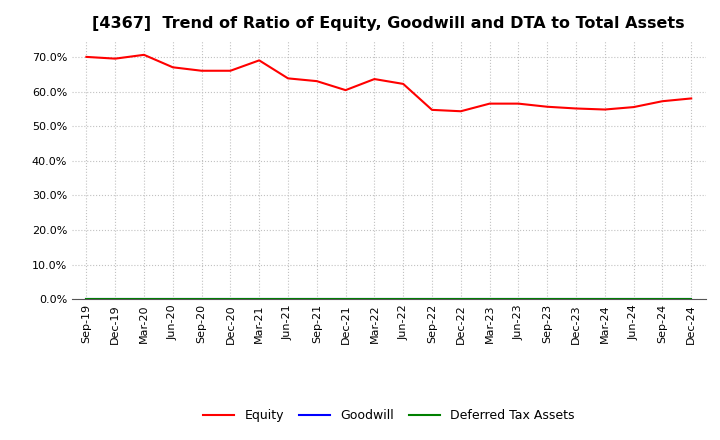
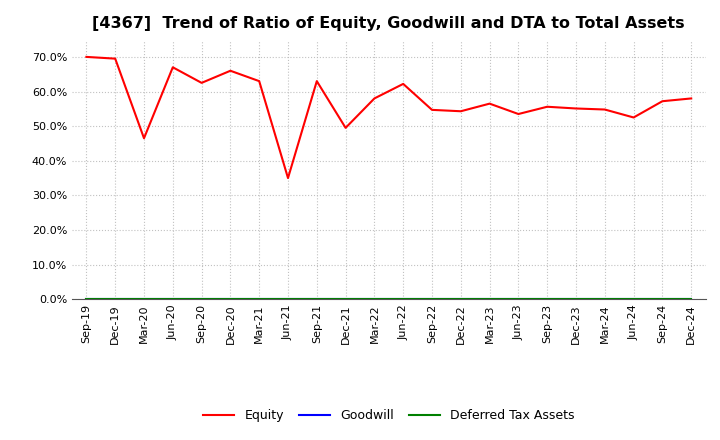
Equity/Mar-20: 70.6% -> 46.5%
Equity/Sep-20: 66.0% -> 62.5%
Equity/Mar-21: 69.0% -> 63.0%
Equity/Jun-21: 63.8% -> 35.0%
Equity/Dec-21: 60.4% -> 49.5%
Equity/Mar-22: 63.6% -> 58.0%
Equity/Jun-23: 56.5% -> 53.5%
Equity/Jun-24: 55.5% -> 52.5%
